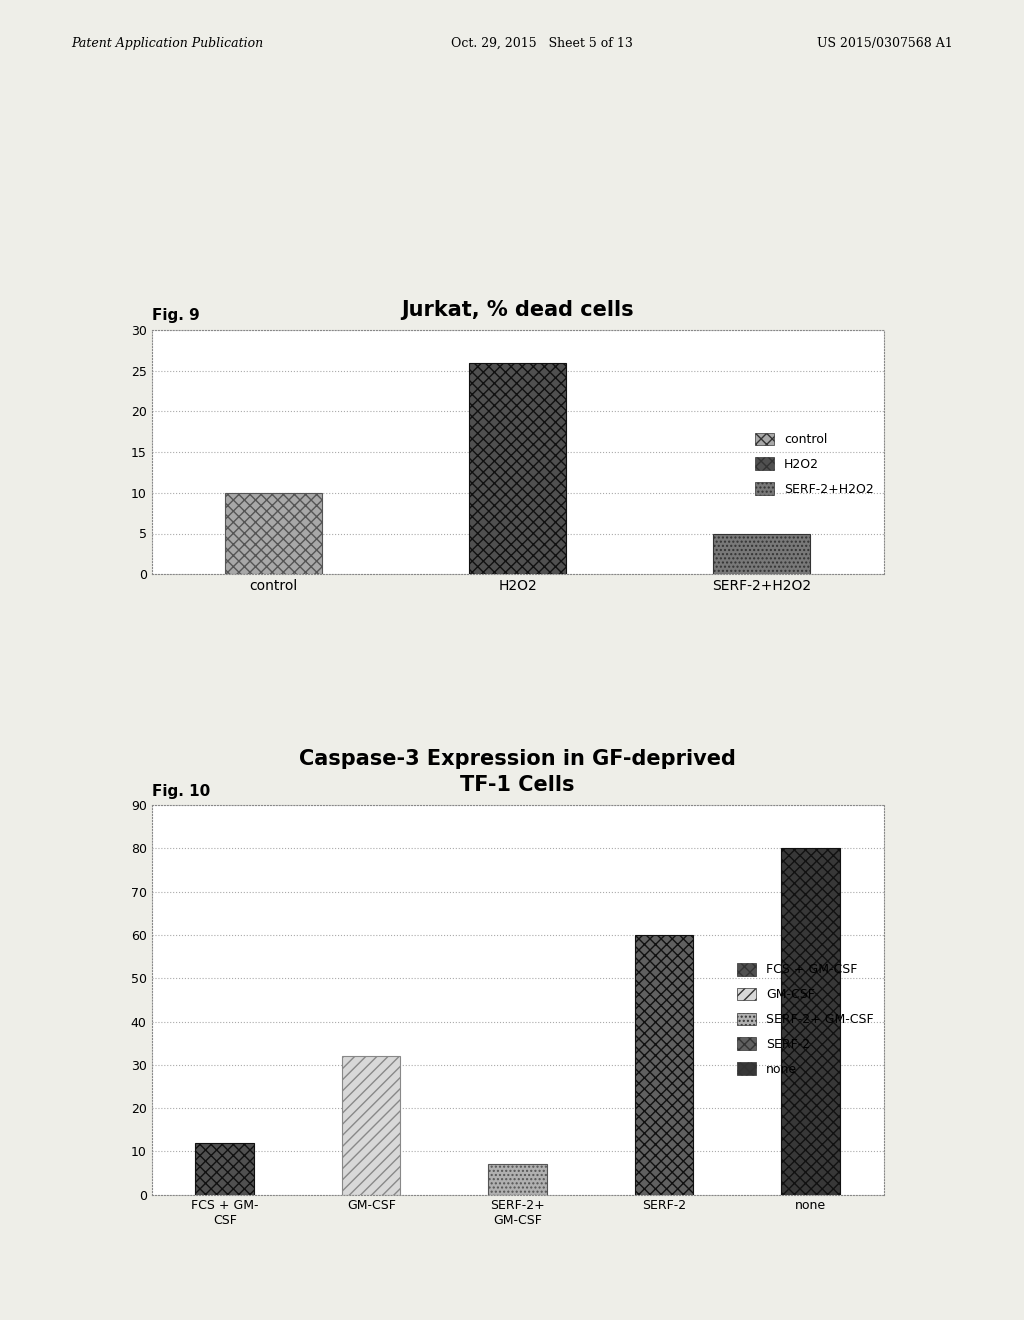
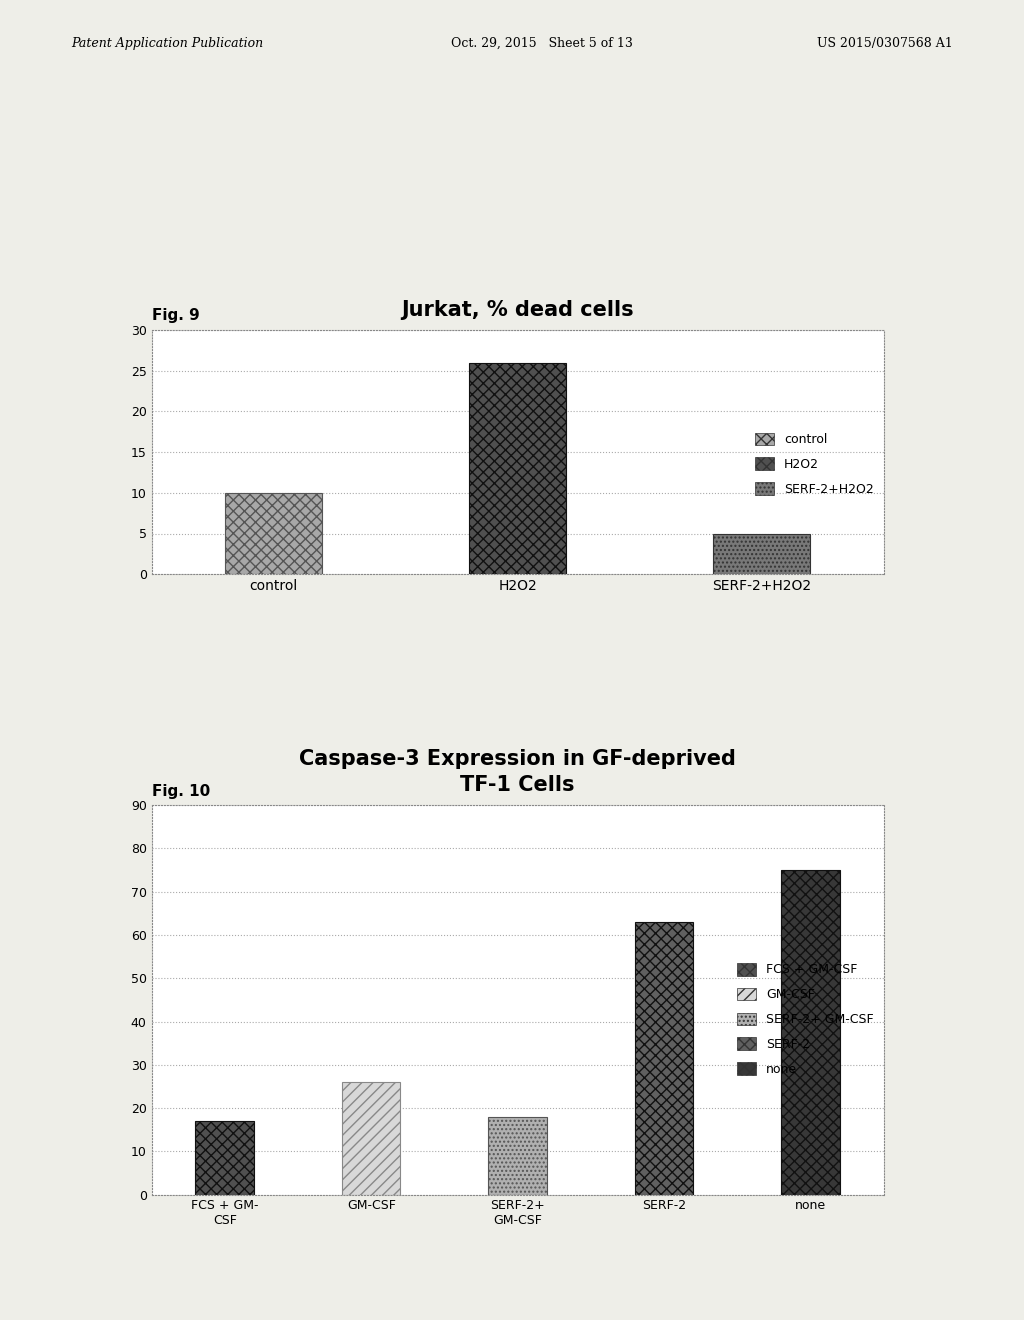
Caspase-3 Expression in GF-deprived TF-1 Cells/FCS + GM- CSF: 12 -> 17
Caspase-3 Expression in GF-deprived TF-1 Cells/GM-CSF: 32 -> 26
Caspase-3 Expression in GF-deprived TF-1 Cells/SERF-2+ GM-CSF: 7 -> 18
Caspase-3 Expression in GF-deprived TF-1 Cells/SERF-2: 60 -> 63
Caspase-3 Expression in GF-deprived TF-1 Cells/none: 80 -> 75
